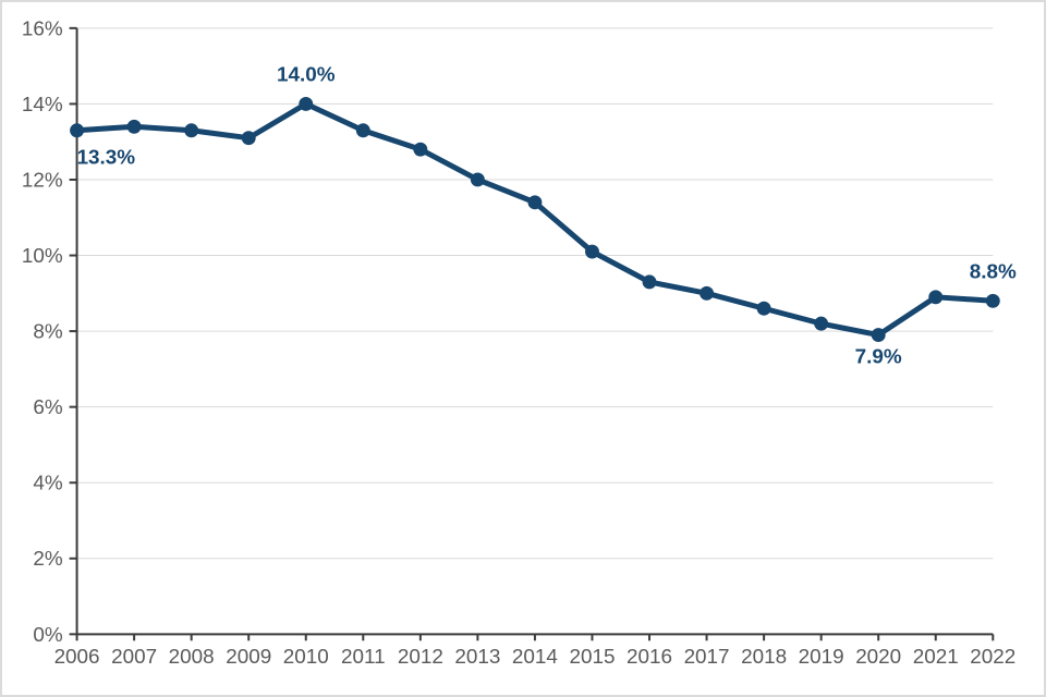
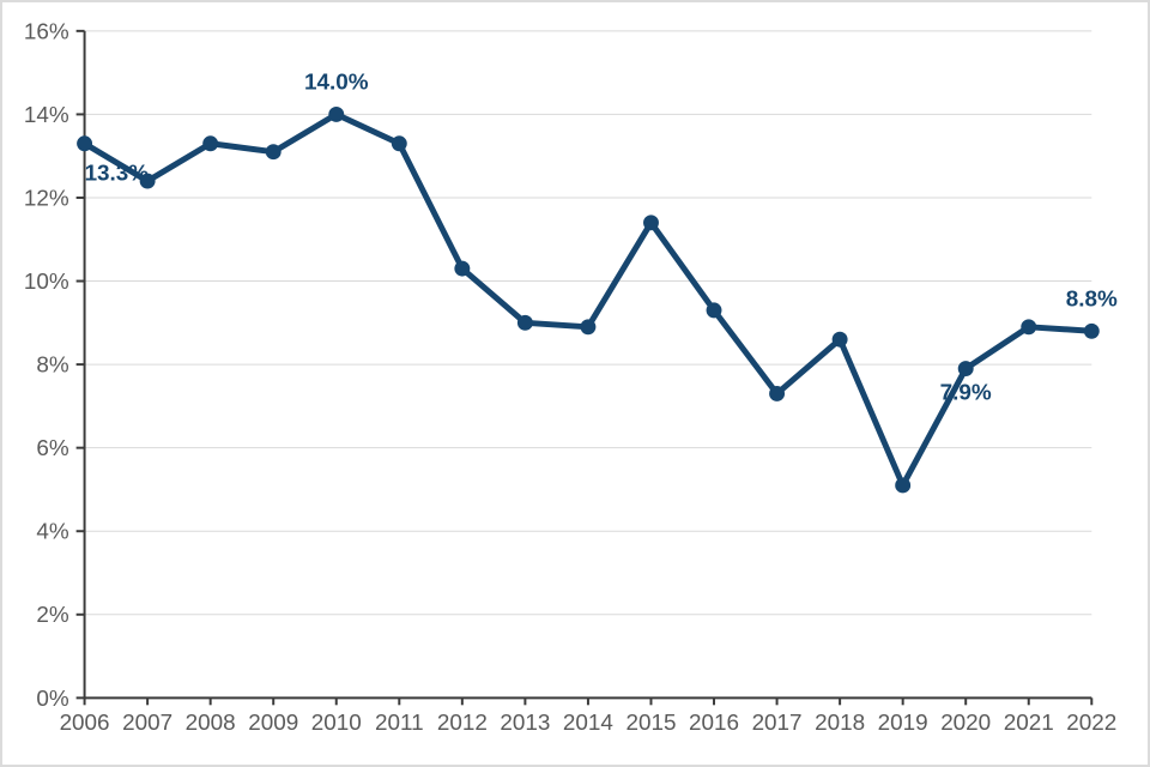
2007: 13.4% -> 12.4%
2012: 12.8% -> 10.3%
2013: 12.0% -> 9.0%
2014: 11.4% -> 8.9%
2015: 10.1% -> 11.4%
2017: 9.0% -> 7.3%
2019: 8.2% -> 5.1%
